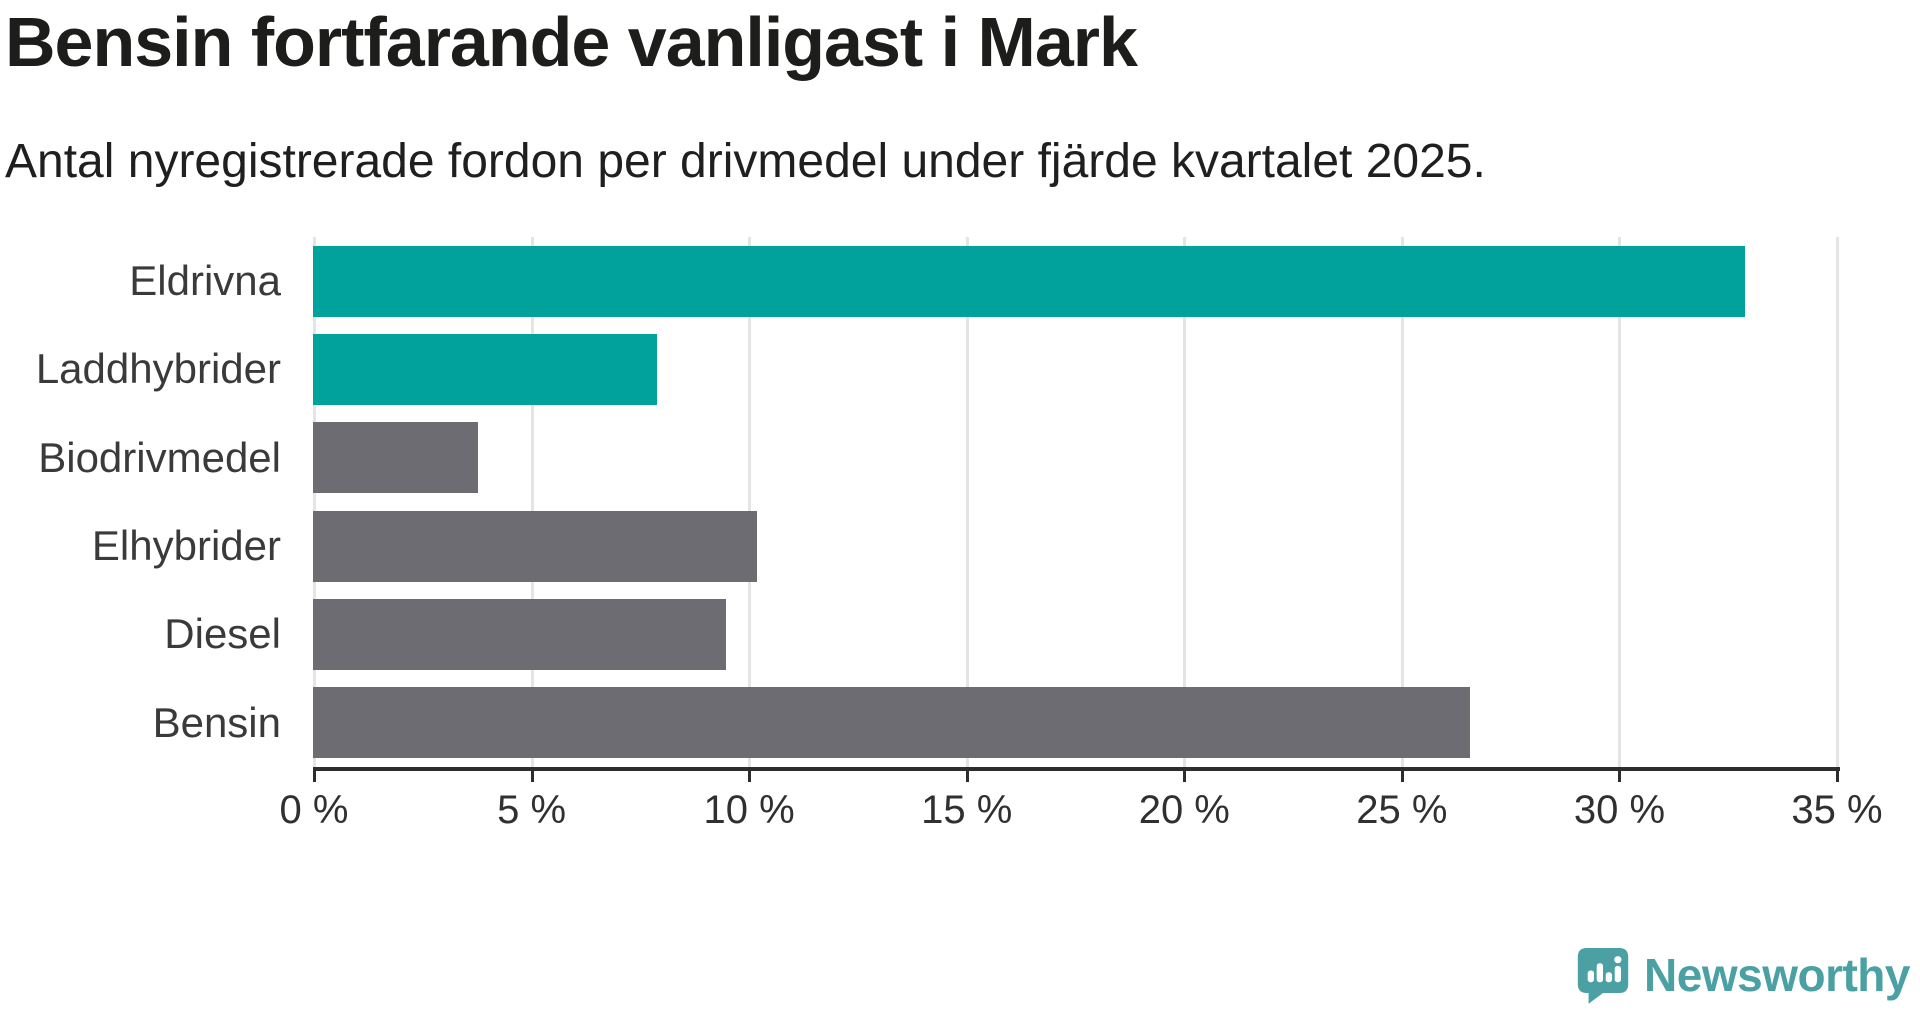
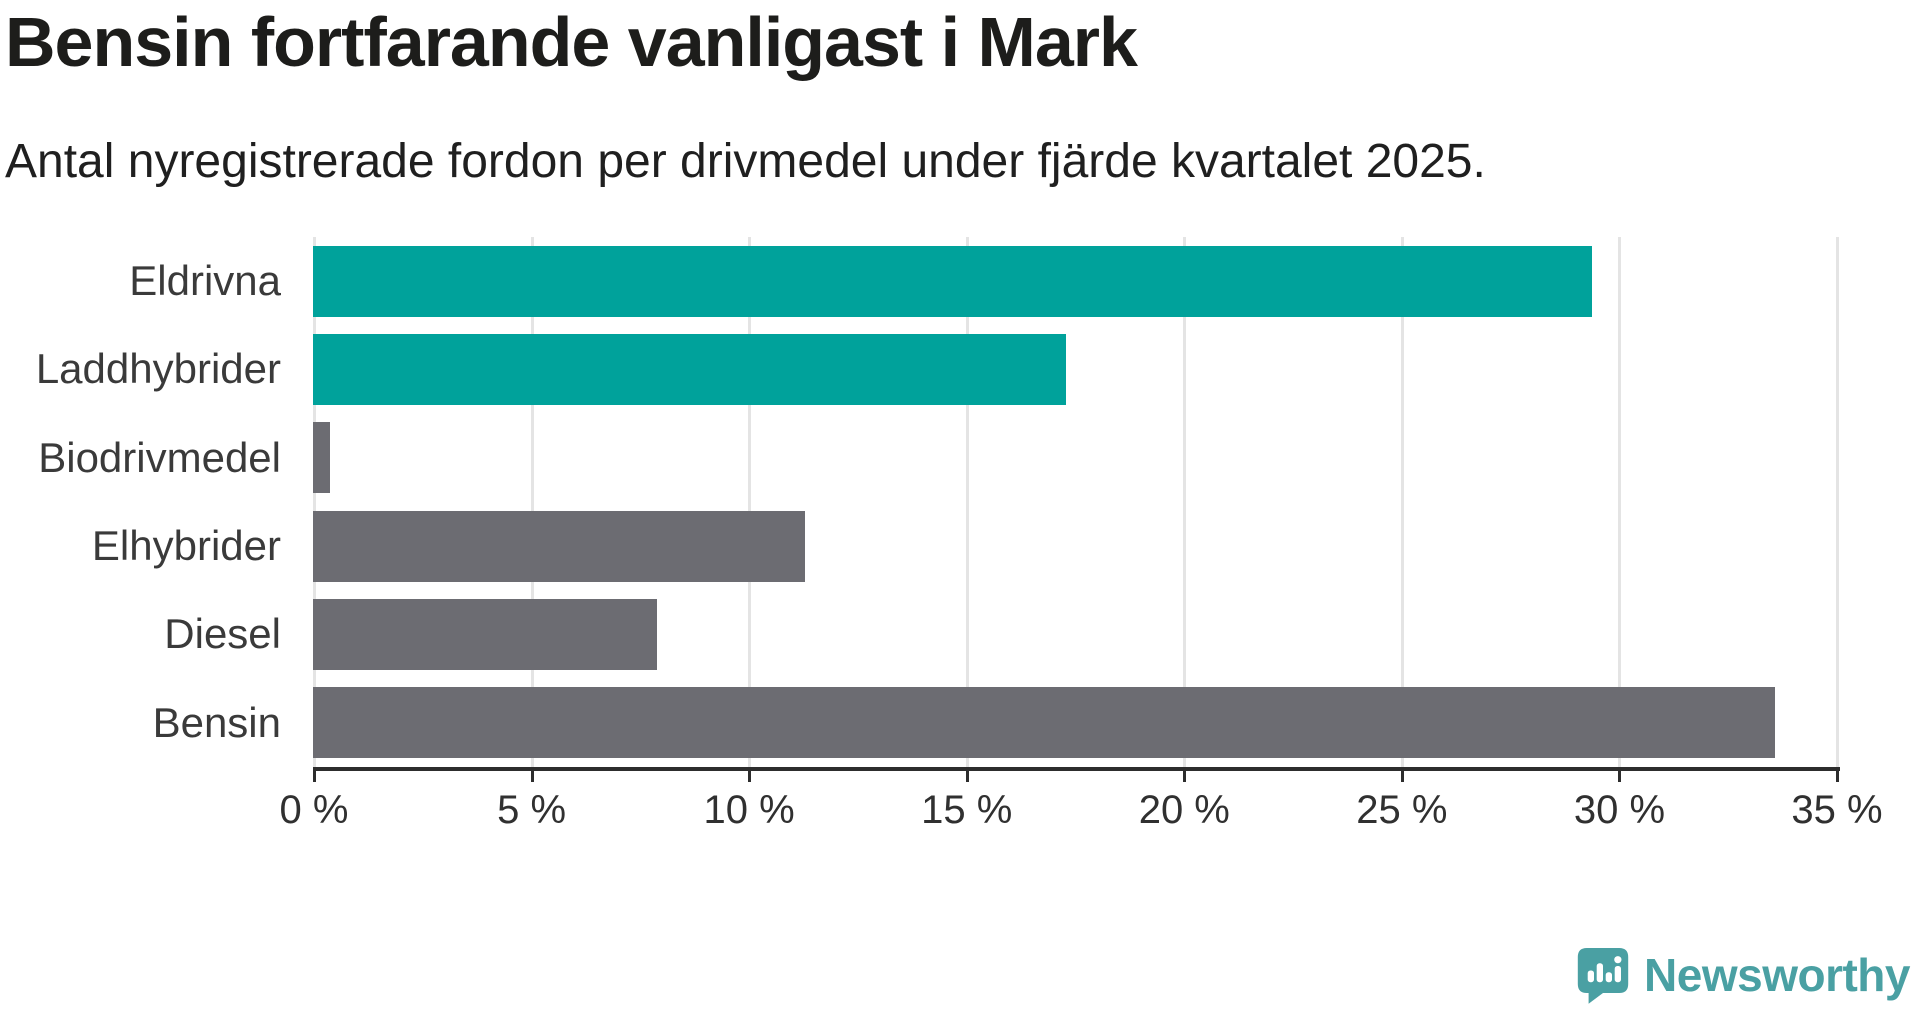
Eldrivna: 32.9% -> 29.4%
Laddhybrider: 7.9% -> 17.3%
Biodrivmedel: 3.8% -> 0.4%
Elhybrider: 10.2% -> 11.3%
Diesel: 9.5% -> 7.9%
Bensin: 26.6% -> 33.6%
